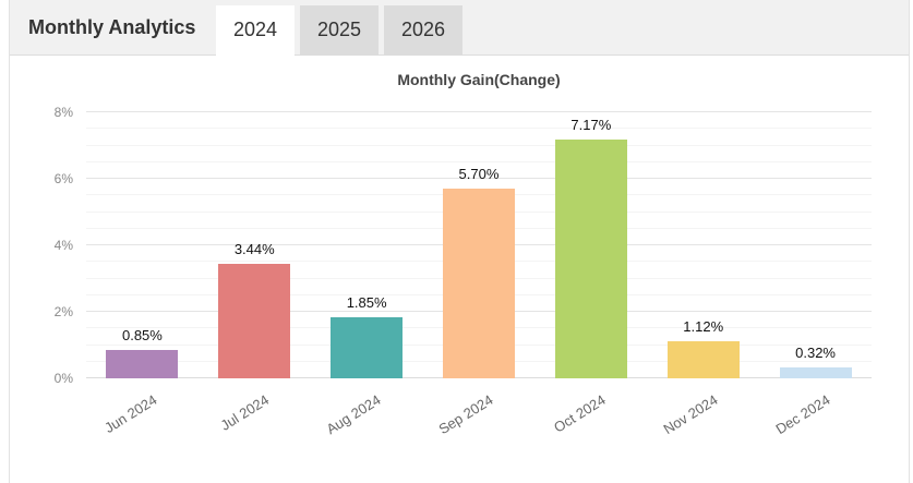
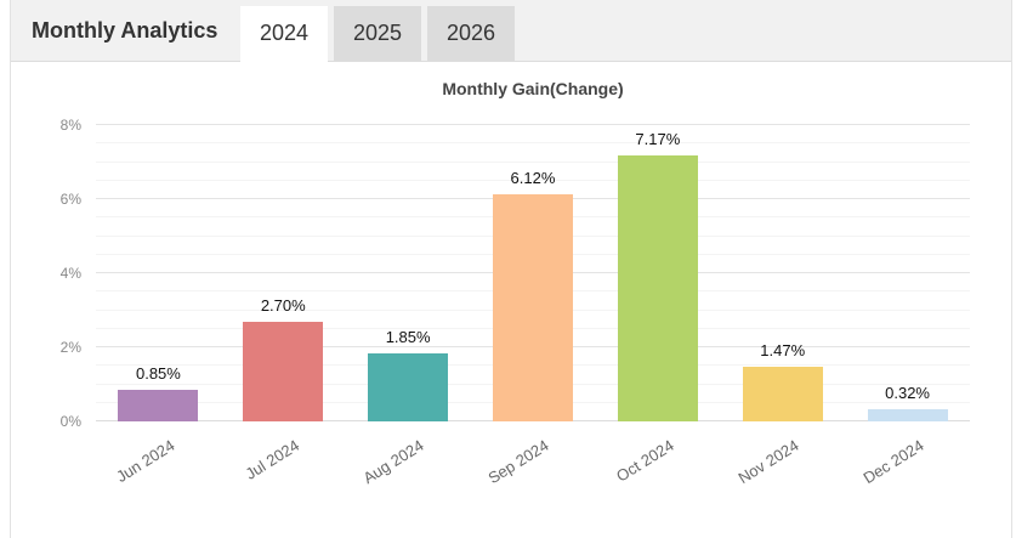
Jul 2024: 3.44% -> 2.70%
Sep 2024: 5.70% -> 6.12%
Nov 2024: 1.12% -> 1.47%
